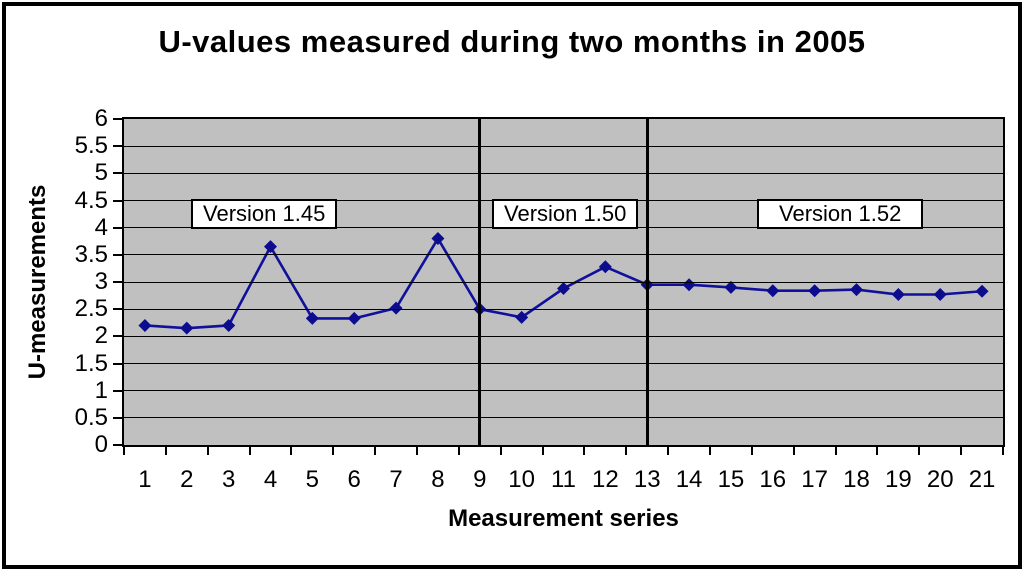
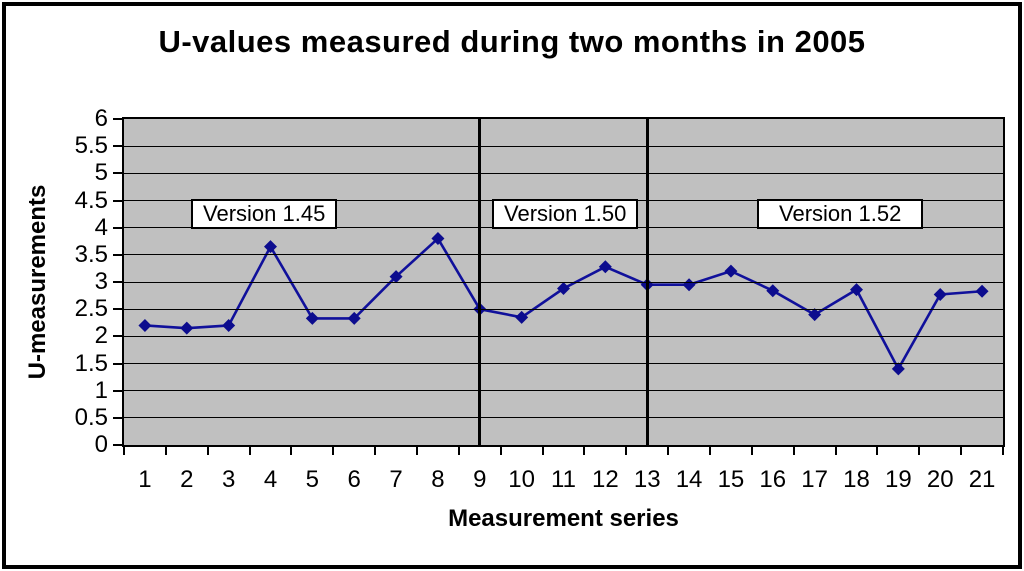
7: 2.5 -> 3.1
15: 2.9 -> 3.2
17: 2.8 -> 2.4
19: 2.8 -> 1.4
